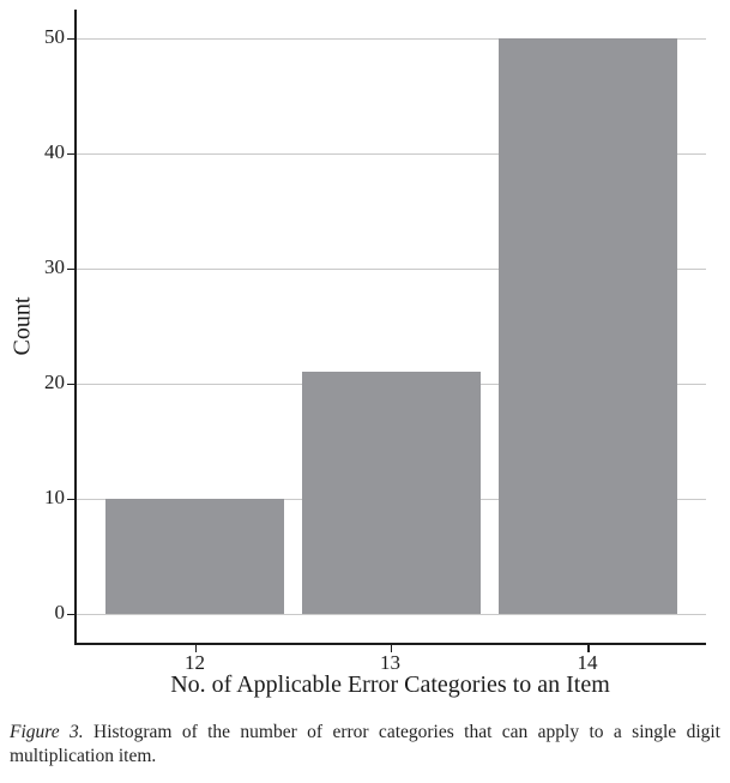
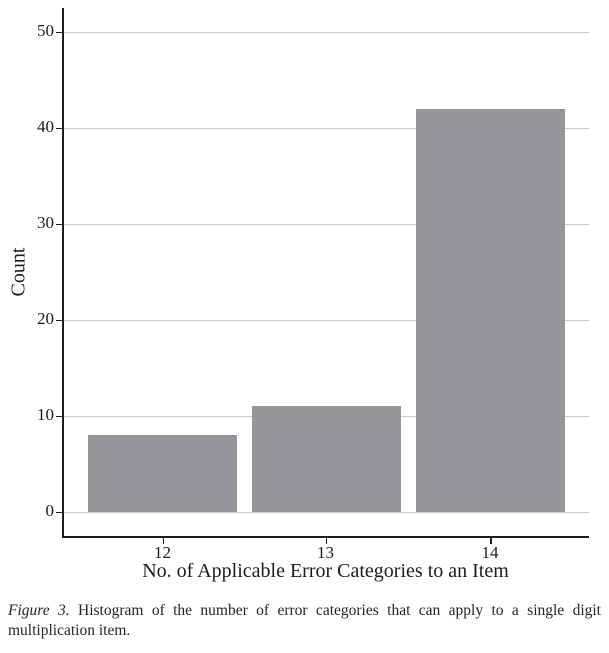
12: 10 -> 8
13: 21 -> 11
14: 50 -> 42
